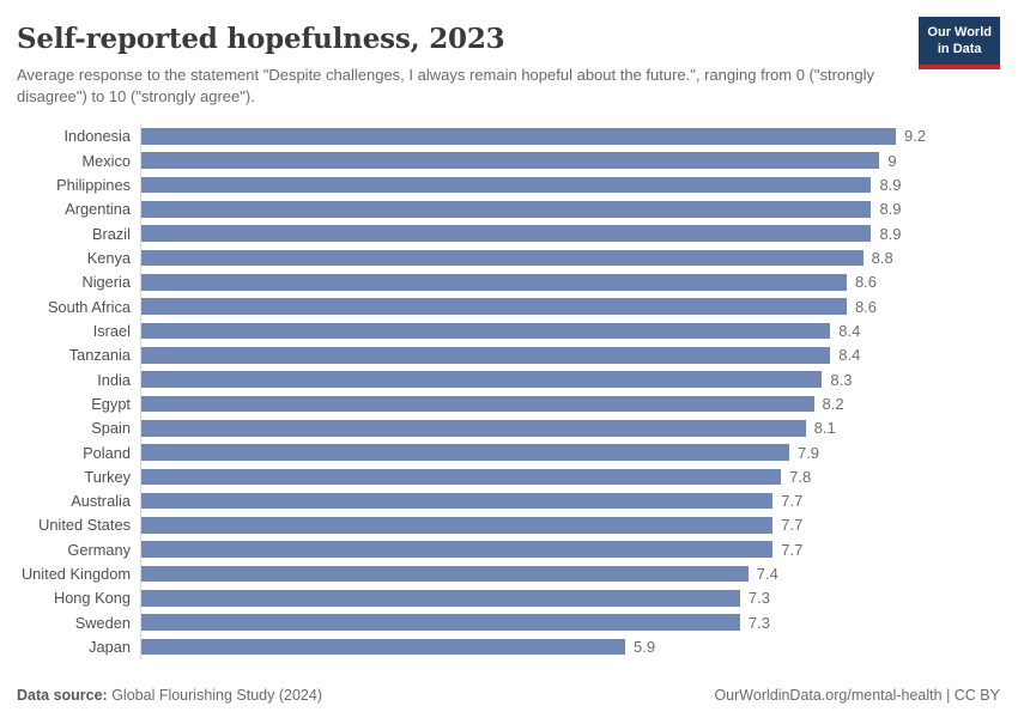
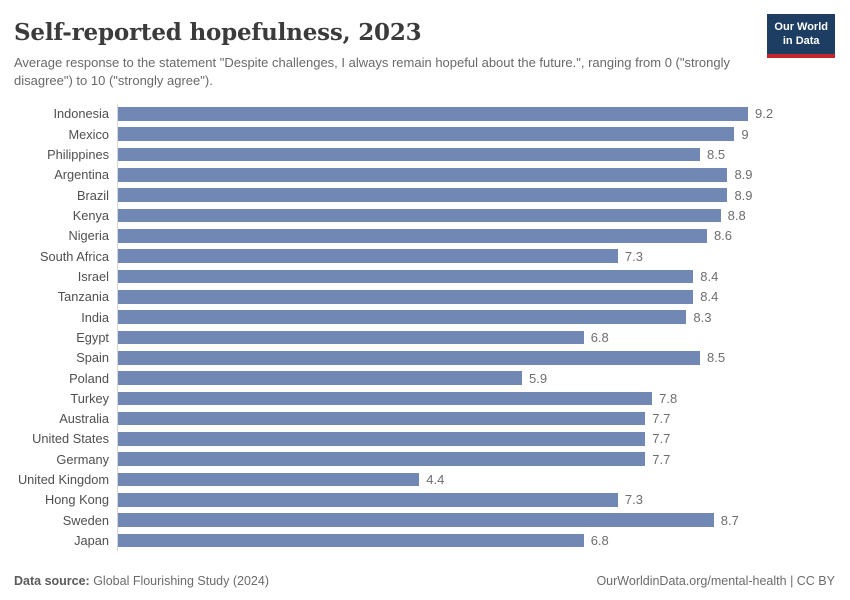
Philippines: 8.9 -> 8.5
South Africa: 8.6 -> 7.3
Egypt: 8.2 -> 6.8
Spain: 8.1 -> 8.5
Poland: 7.9 -> 5.9
United Kingdom: 7.4 -> 4.4
Sweden: 7.3 -> 8.7
Japan: 5.9 -> 6.8
